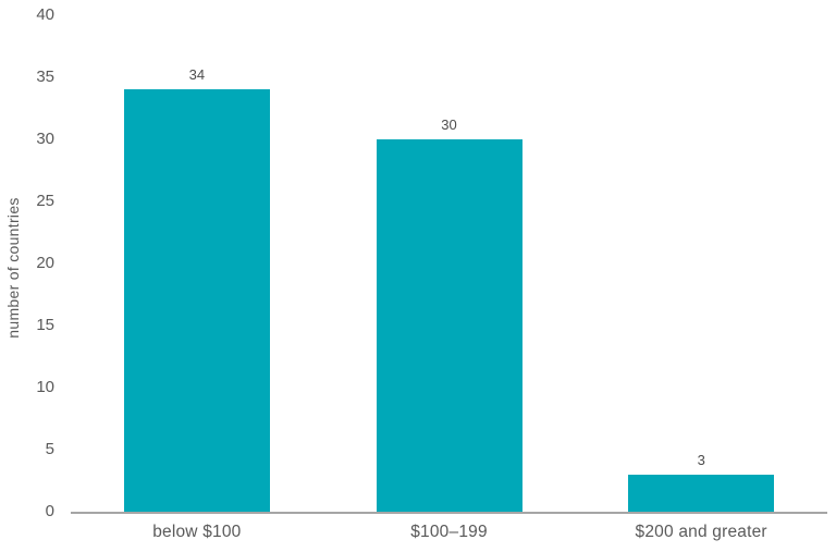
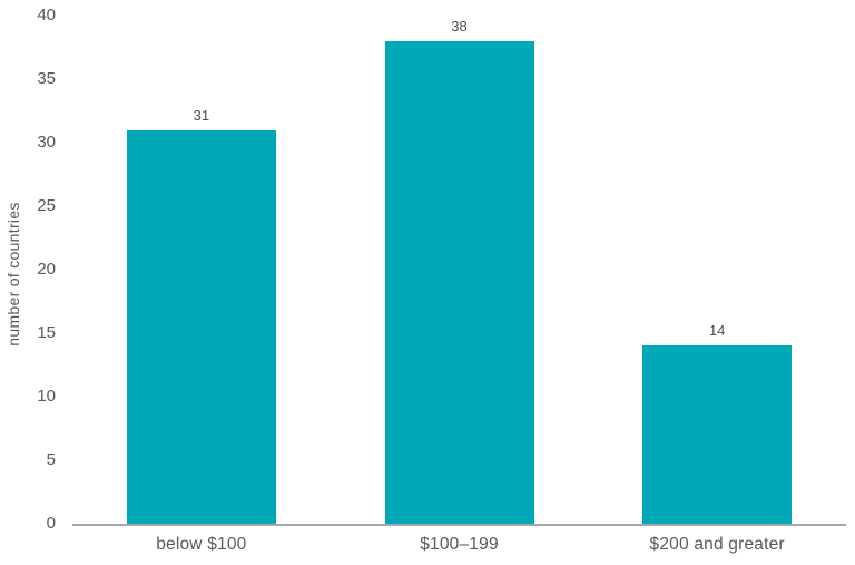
below $100: 34 -> 31
$100–199: 30 -> 38
$200 and greater: 3 -> 14
